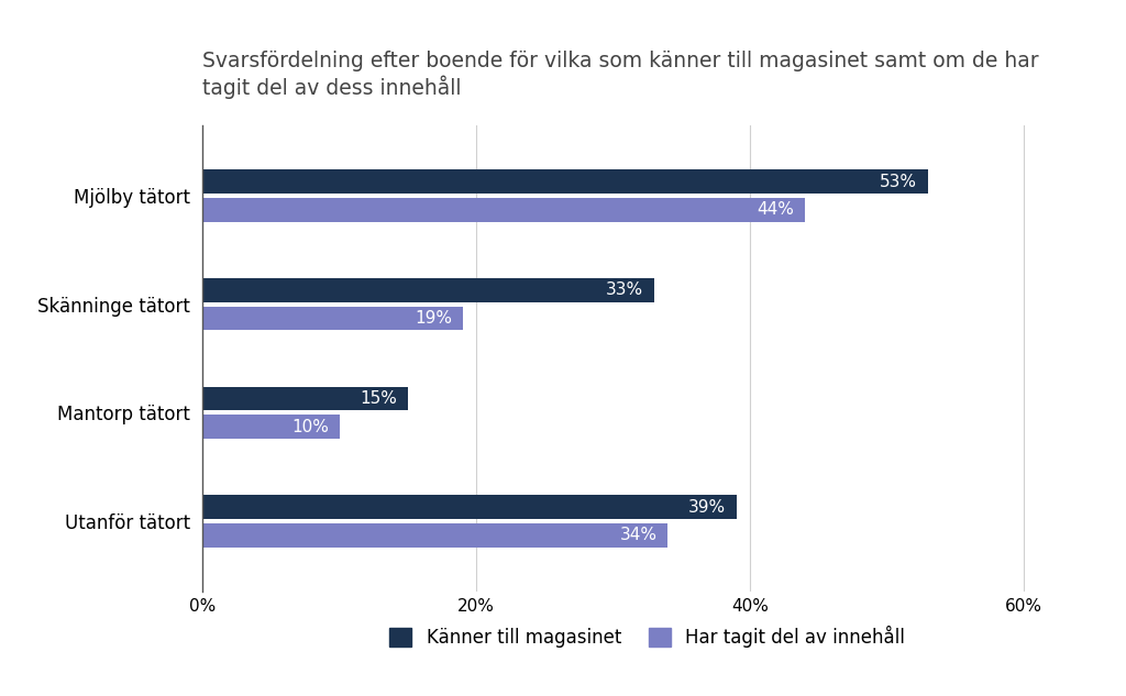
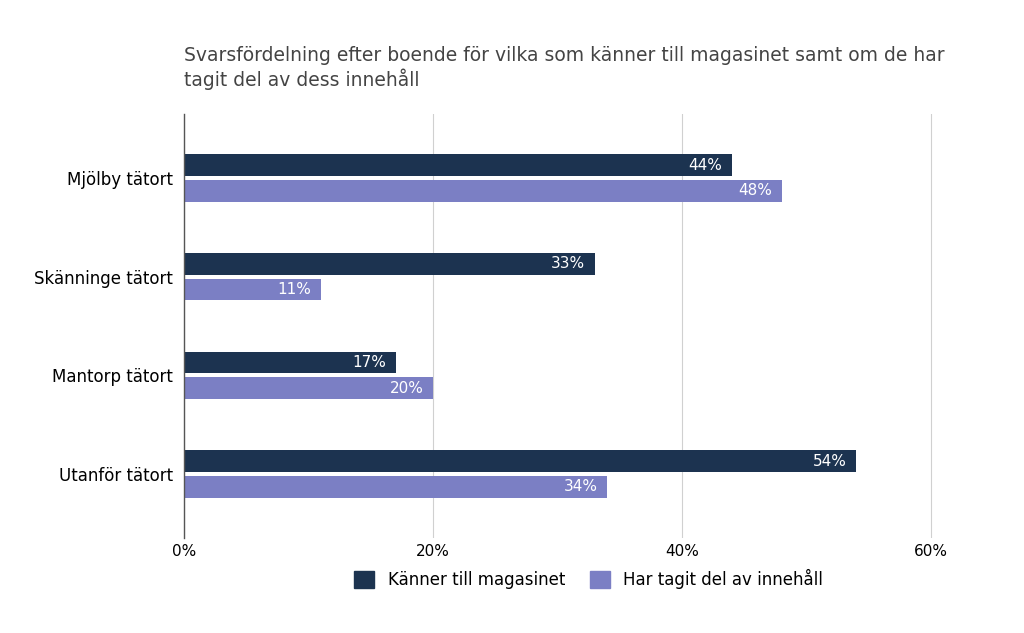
Känner till magasinet/Mjölby tätort: 53% -> 44%
Har tagit del av innehåll/Mjölby tätort: 44% -> 48%
Har tagit del av innehåll/Skänninge tätort: 19% -> 11%
Känner till magasinet/Mantorp tätort: 15% -> 17%
Har tagit del av innehåll/Mantorp tätort: 10% -> 20%
Känner till magasinet/Utanför tätort: 39% -> 54%
